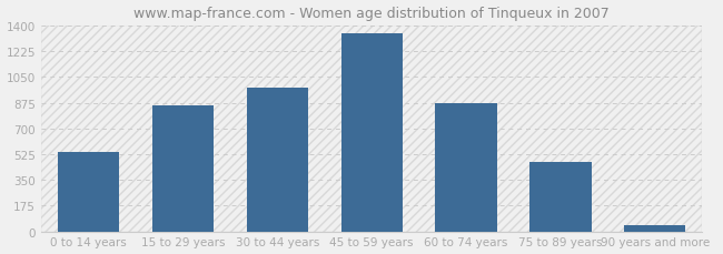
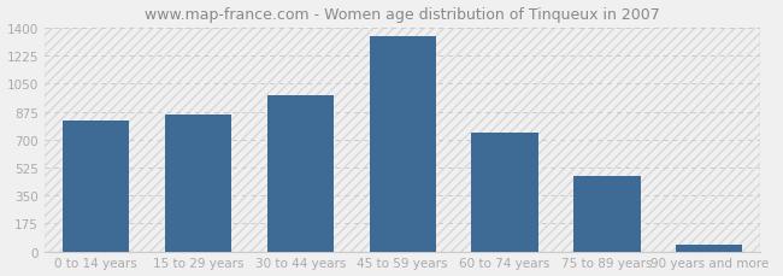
0 to 14 years: 540 -> 820
60 to 74 years: 870 -> 740
